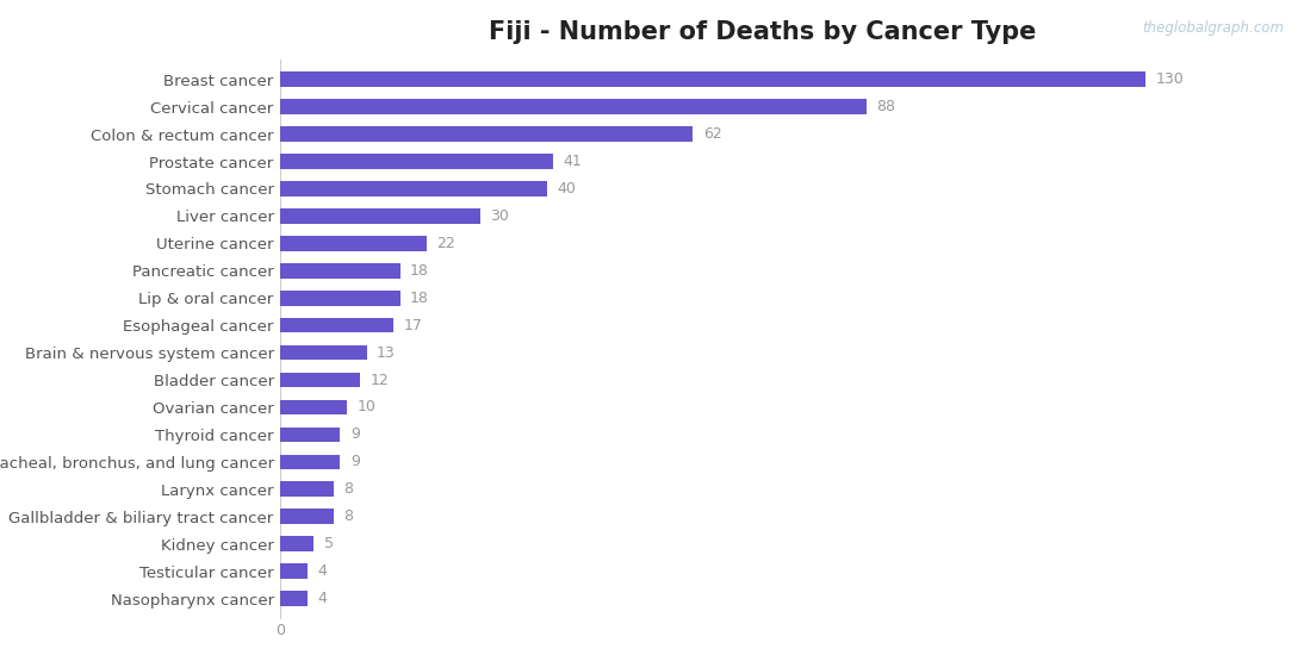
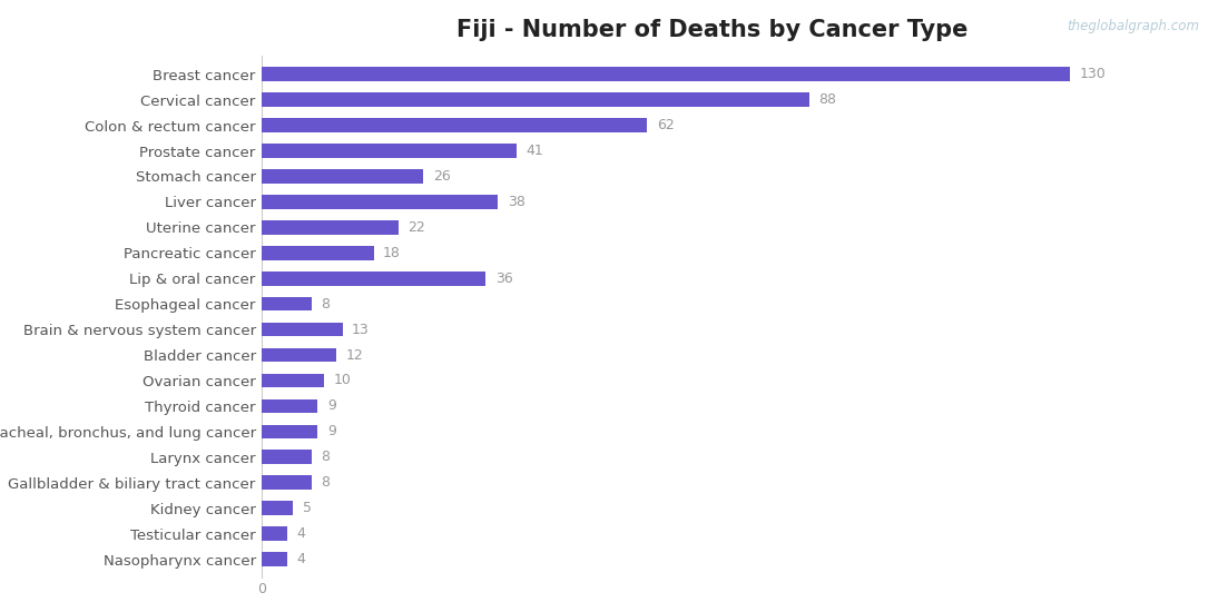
Stomach cancer: 40 -> 26
Liver cancer: 30 -> 38
Lip & oral cancer: 18 -> 36
Esophageal cancer: 17 -> 8
